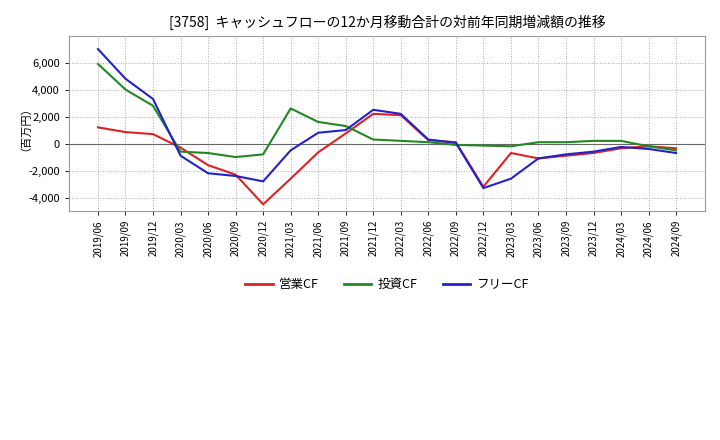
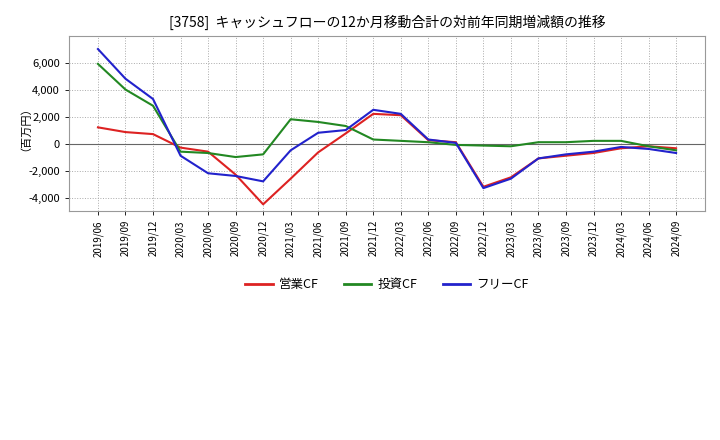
営業CF/2020/06: -1,600 -> -600
投資CF/2021/03: 2,600 -> 1,800
営業CF/2023/03: -700 -> -2,500
